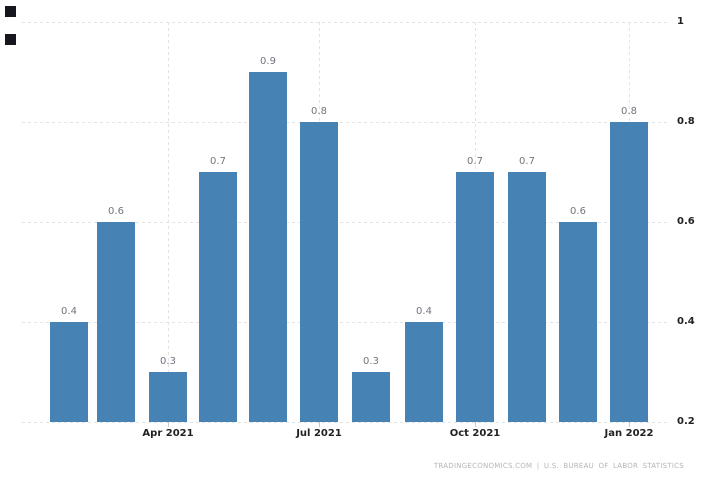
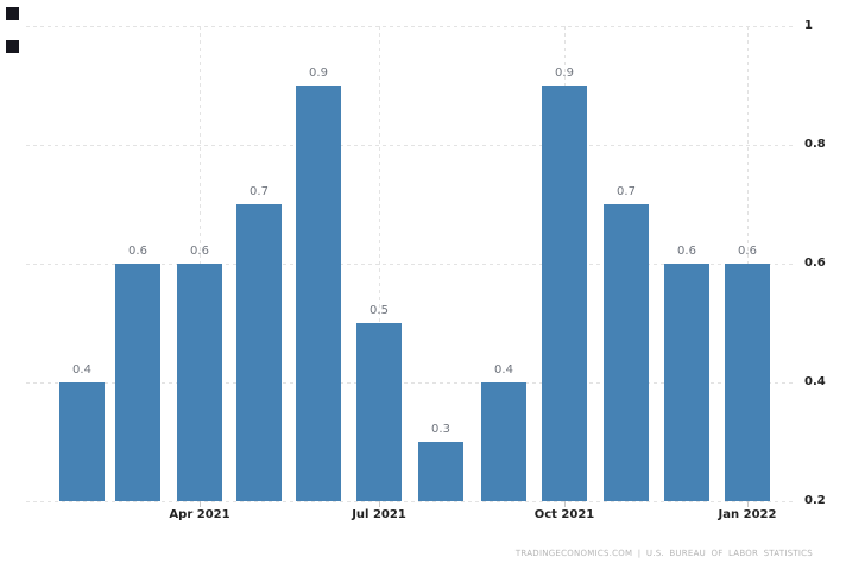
Apr 2021: 0.3 -> 0.6
Jul 2021: 0.8 -> 0.5
Oct 2021: 0.7 -> 0.9
Jan 2022: 0.8 -> 0.6
